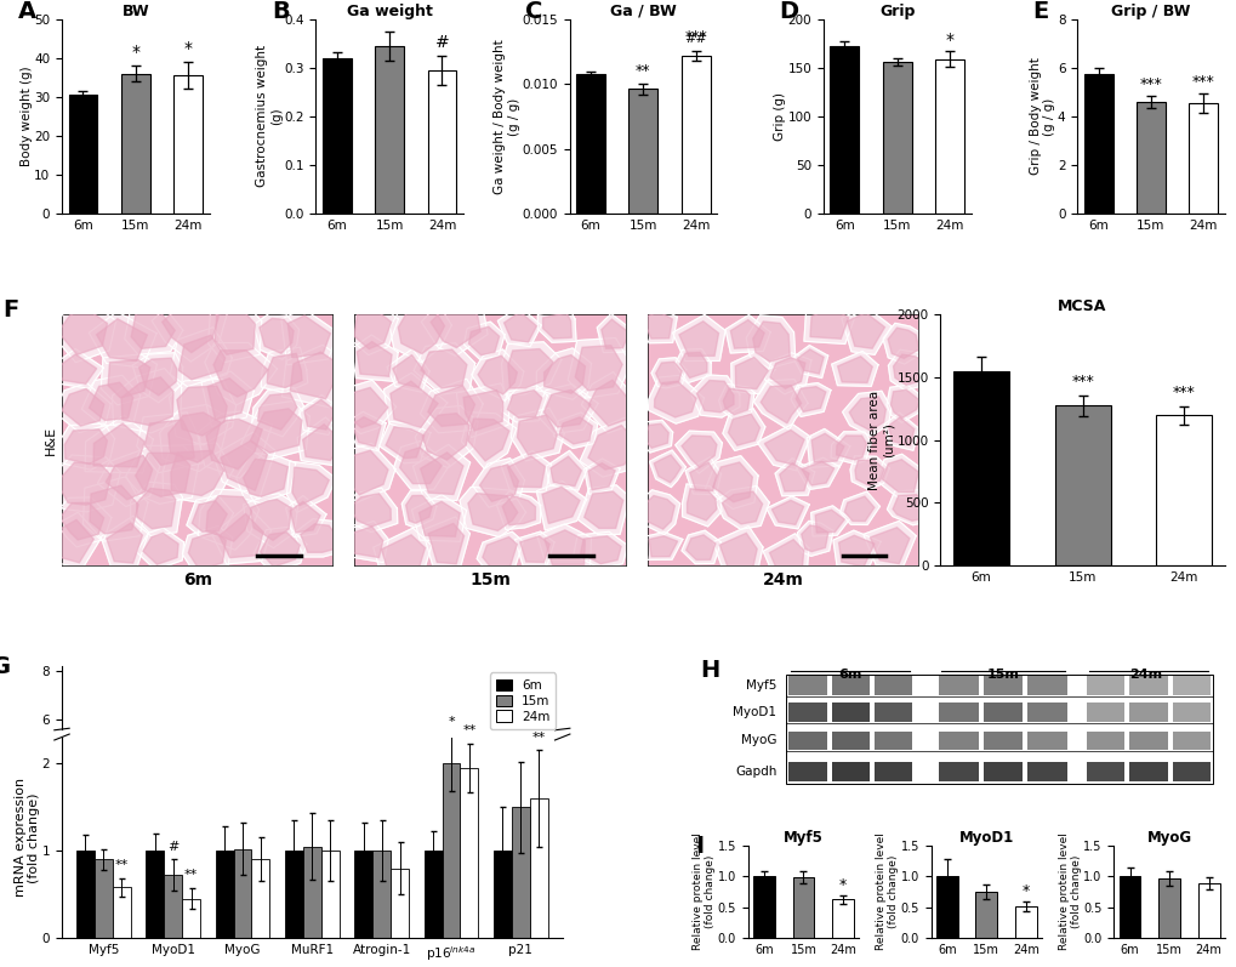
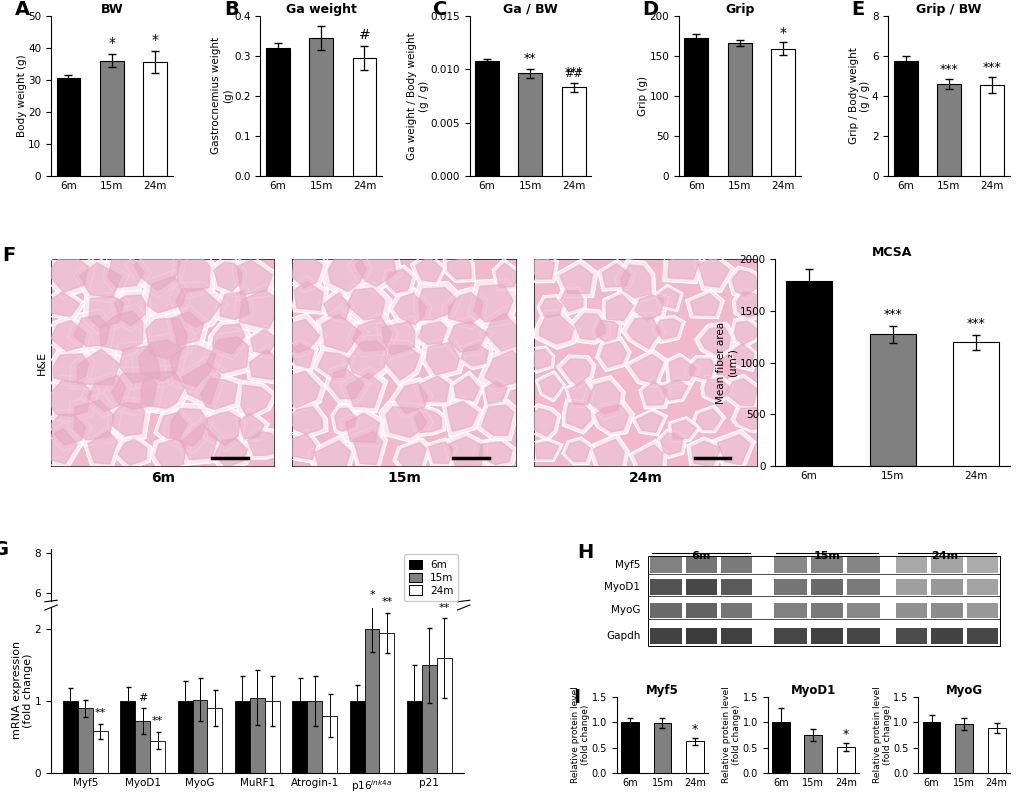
Ga / BW/24m: 0.0122 -> 0.0083
Grip/15m: 156 -> 166
MCSA/6m: 1540 -> 1780
